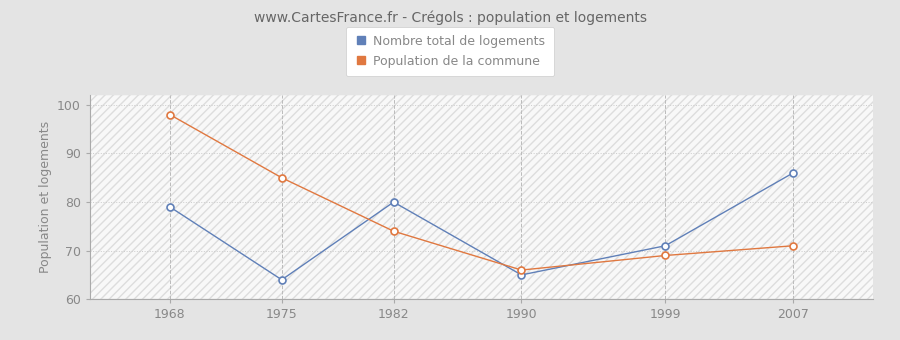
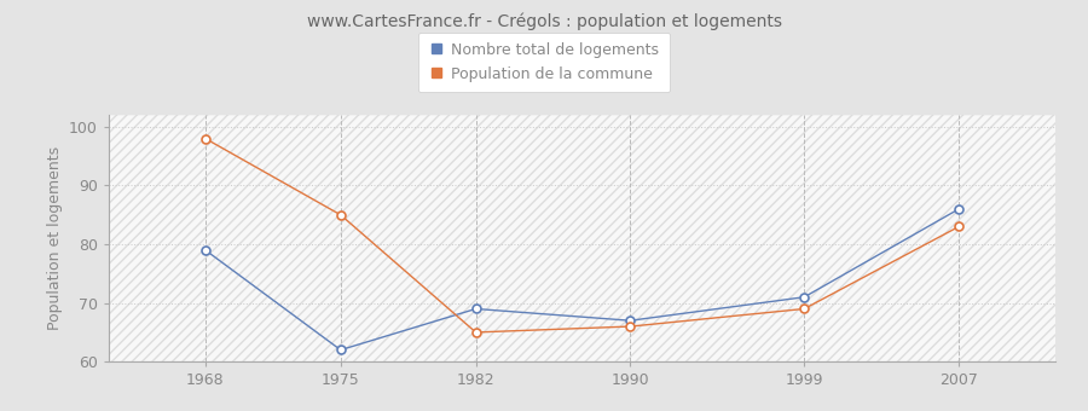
Nombre total de logements/1975: 64 -> 62
Nombre total de logements/1982: 80 -> 69
Population de la commune/1982: 74 -> 65
Nombre total de logements/1990: 65 -> 67
Population de la commune/2007: 71 -> 83
